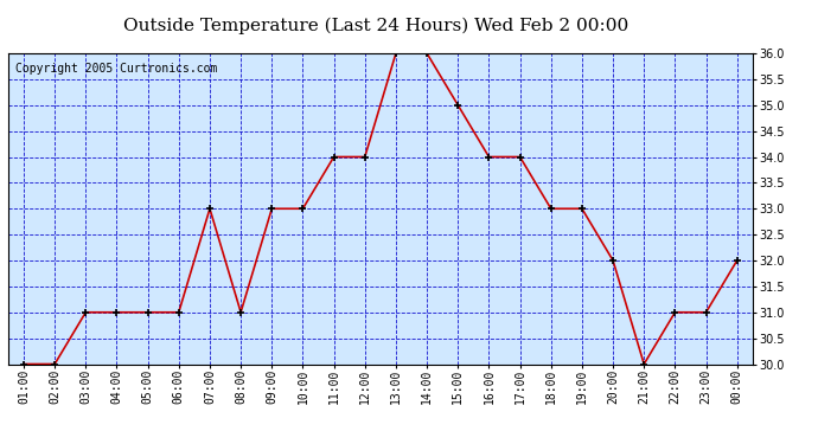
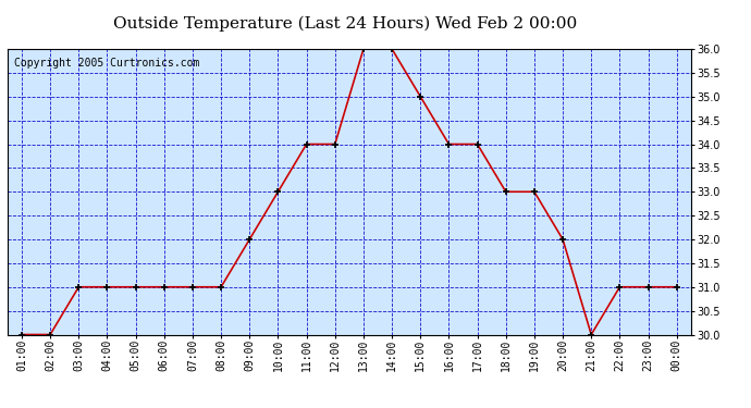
07:00: 33 -> 31
09:00: 33 -> 32
00:00: 32 -> 31
